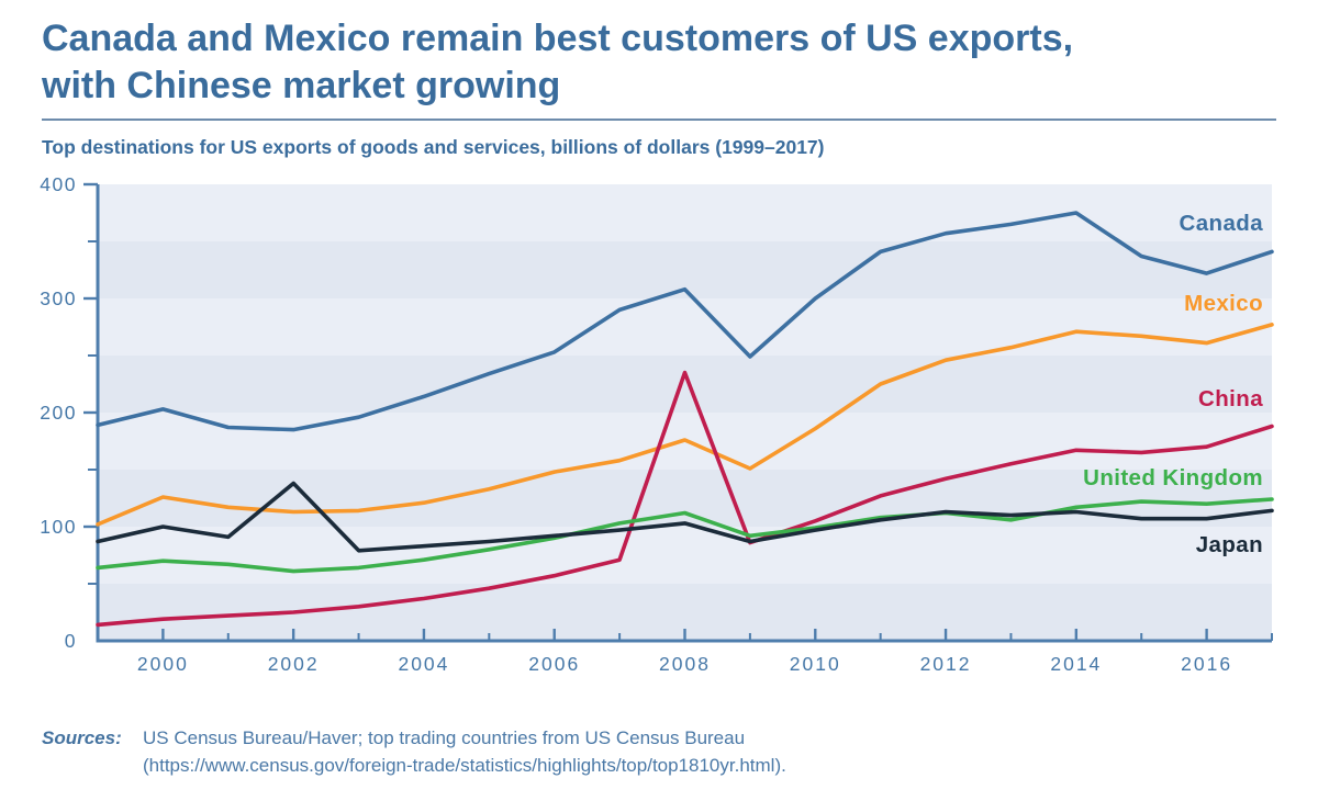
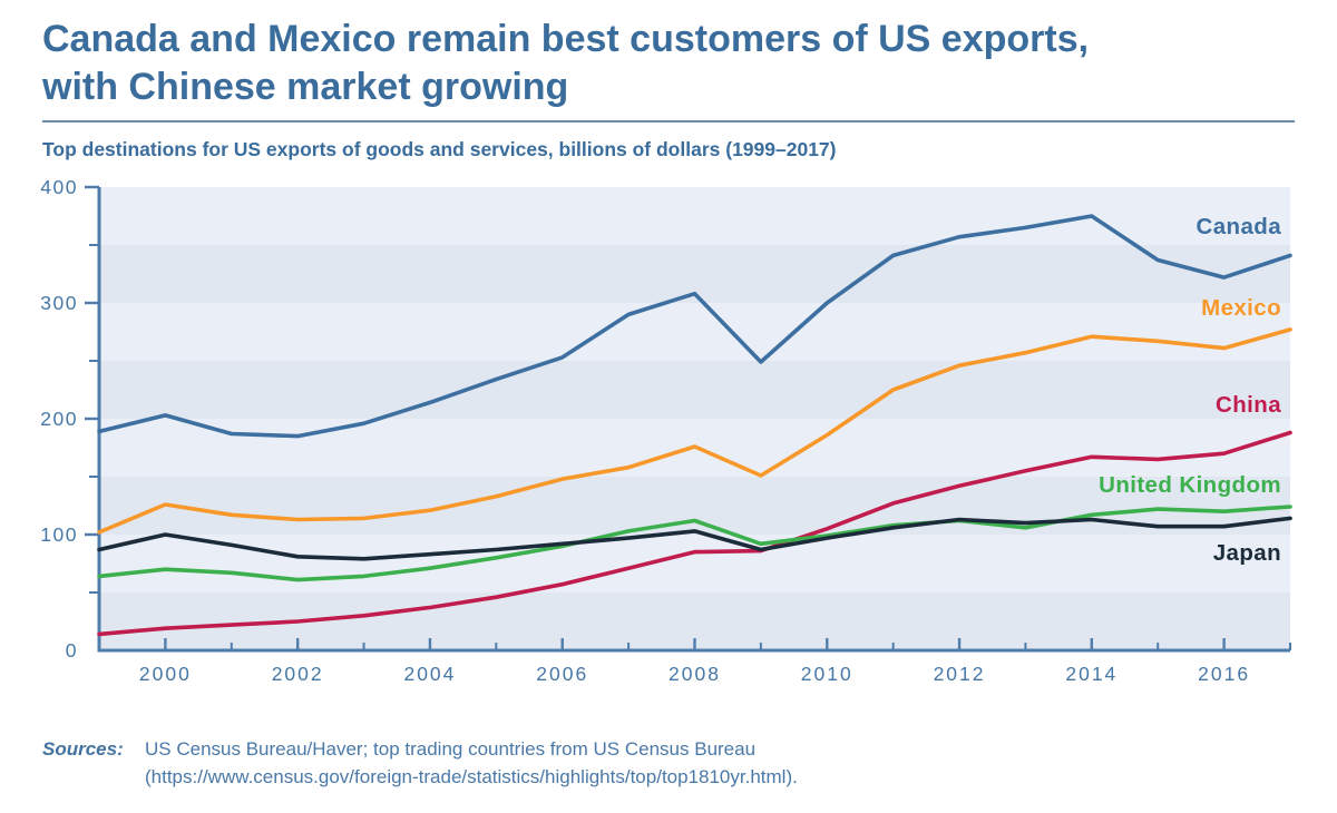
Japan/2002: 138 -> 81
China/2008: 235 -> 85
